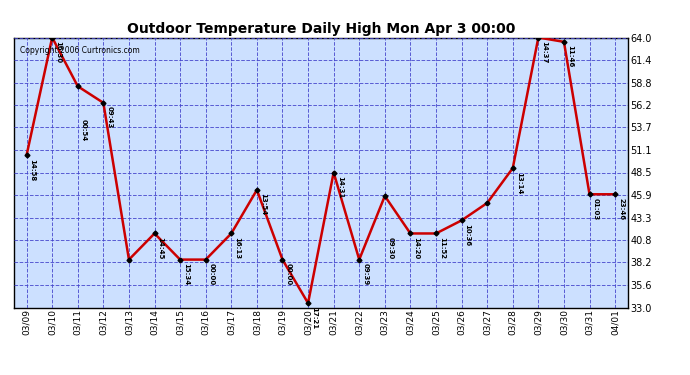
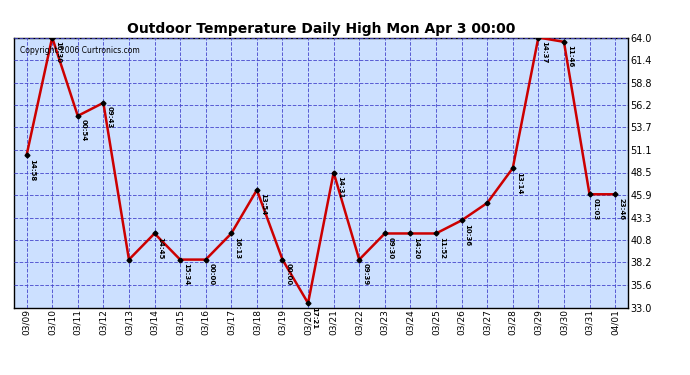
03/11: 58.4 -> 55.0
03/23: 45.8 -> 41.5
